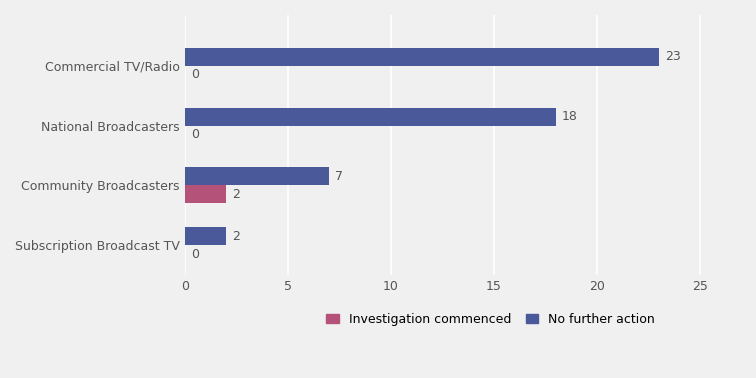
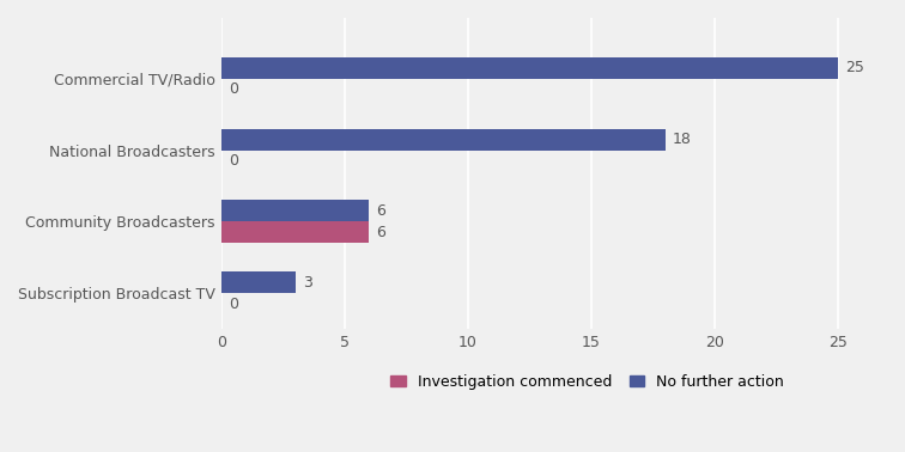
No further action/Commercial TV/Radio: 23 -> 25
No further action/Community Broadcasters: 7 -> 6
Investigation commenced/Community Broadcasters: 2 -> 6
No further action/Subscription Broadcast TV: 2 -> 3
